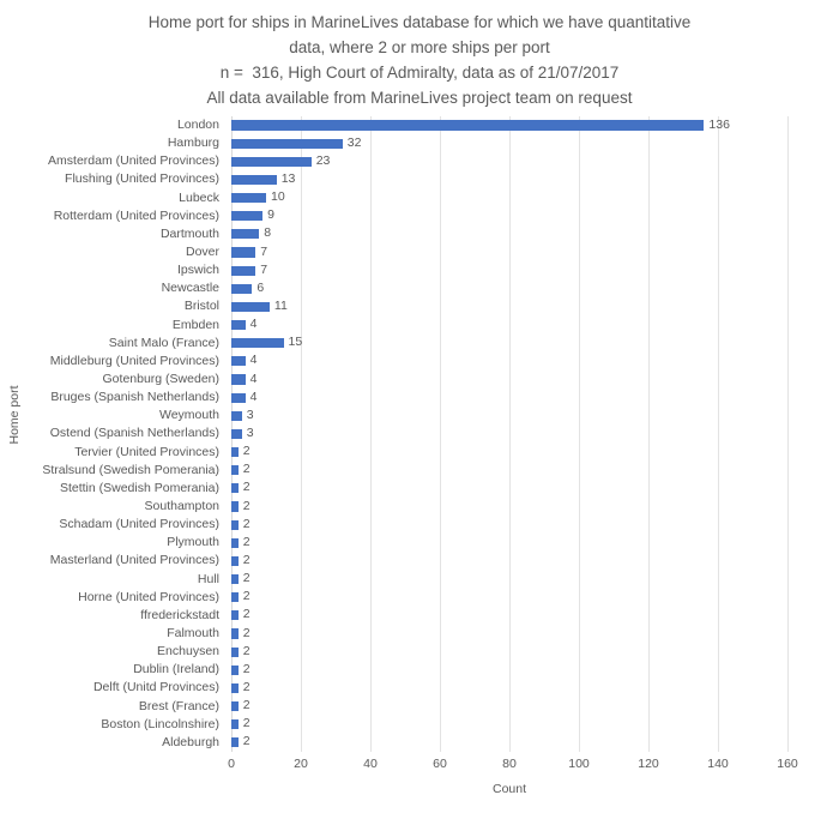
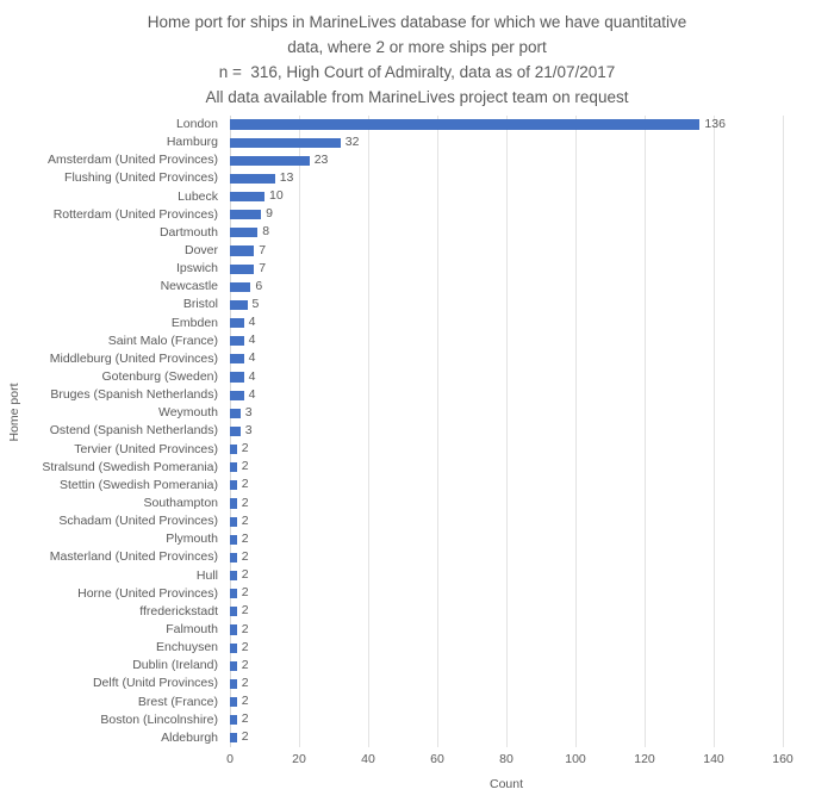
Bristol: 11 -> 5
Saint Malo (France): 15 -> 4
